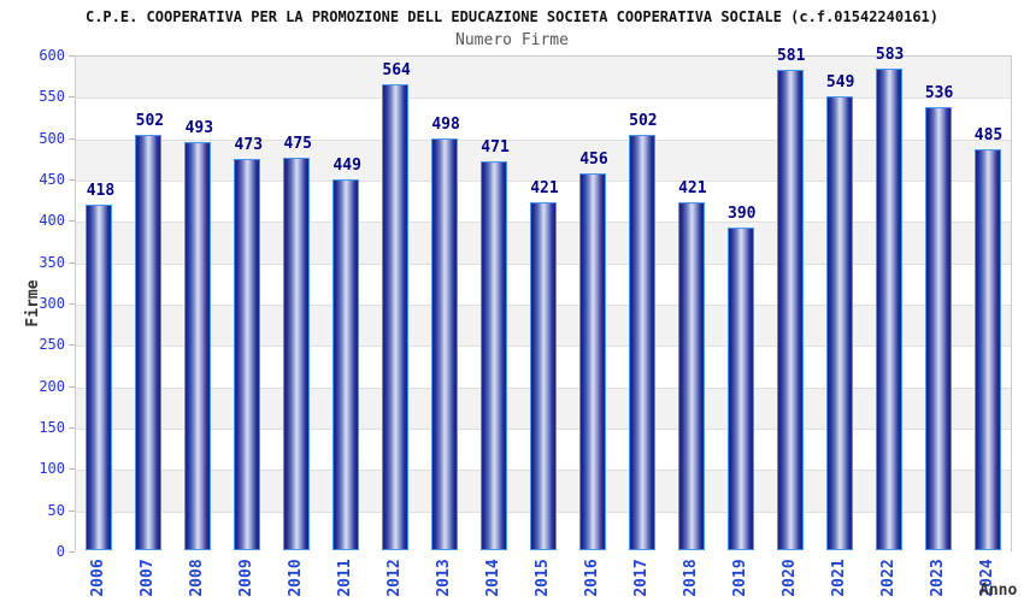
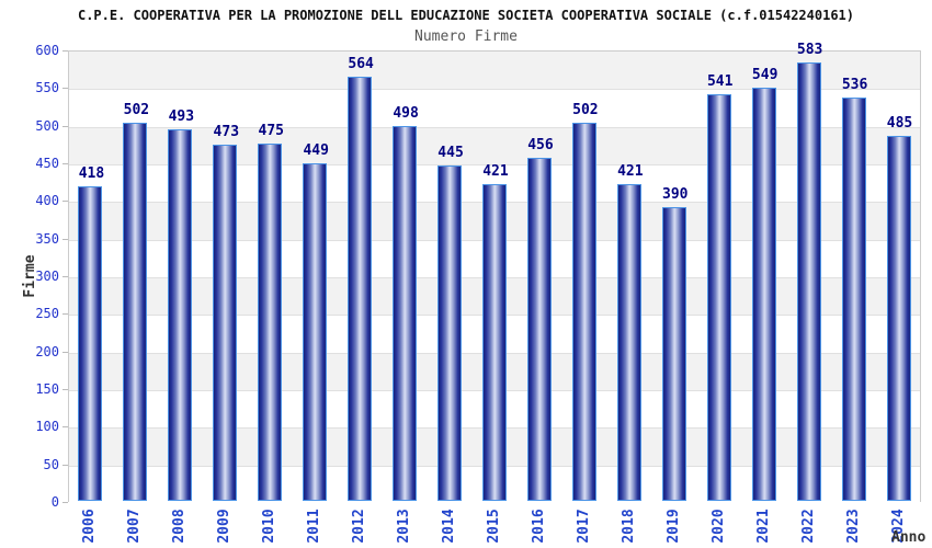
2014: 471 -> 445
2020: 581 -> 541
